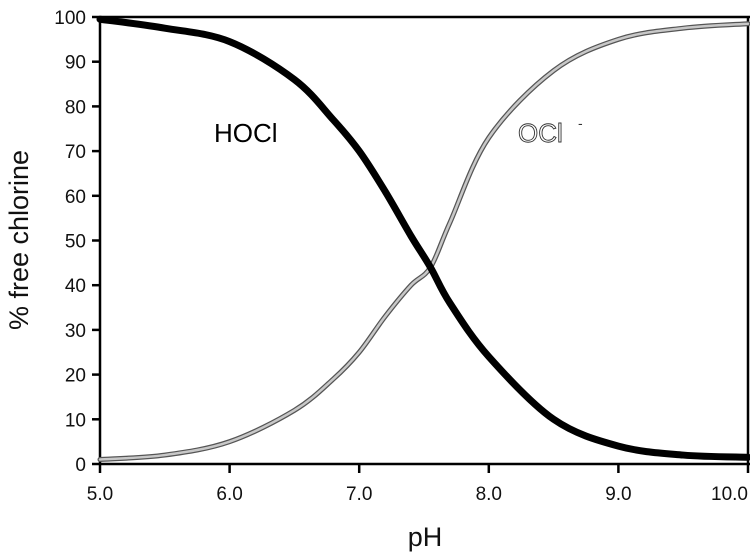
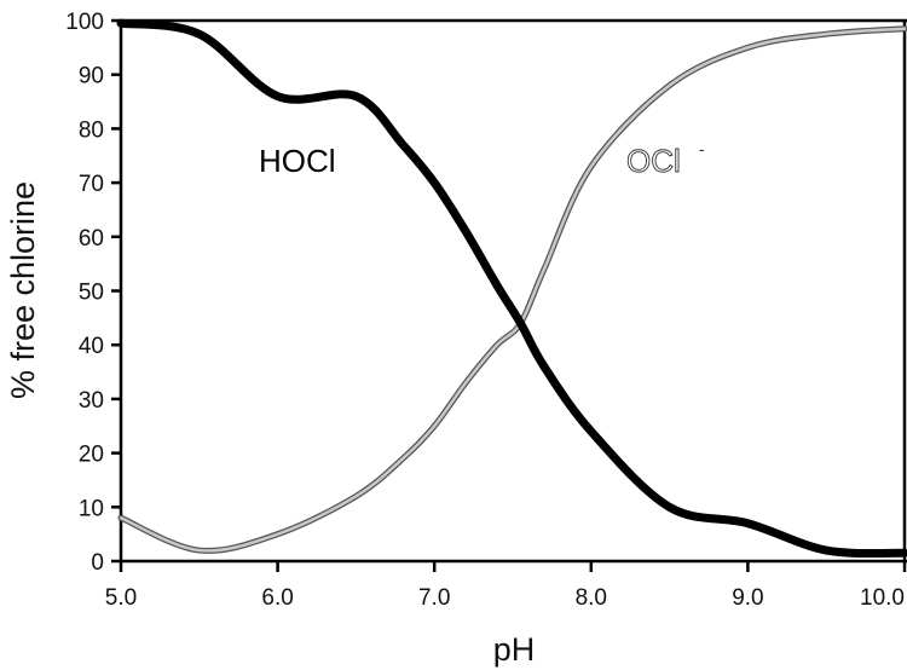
OCl-/5.0: 1 -> 8
HOCl/6.0: 94 -> 86
HOCl/9.0: 4 -> 7
